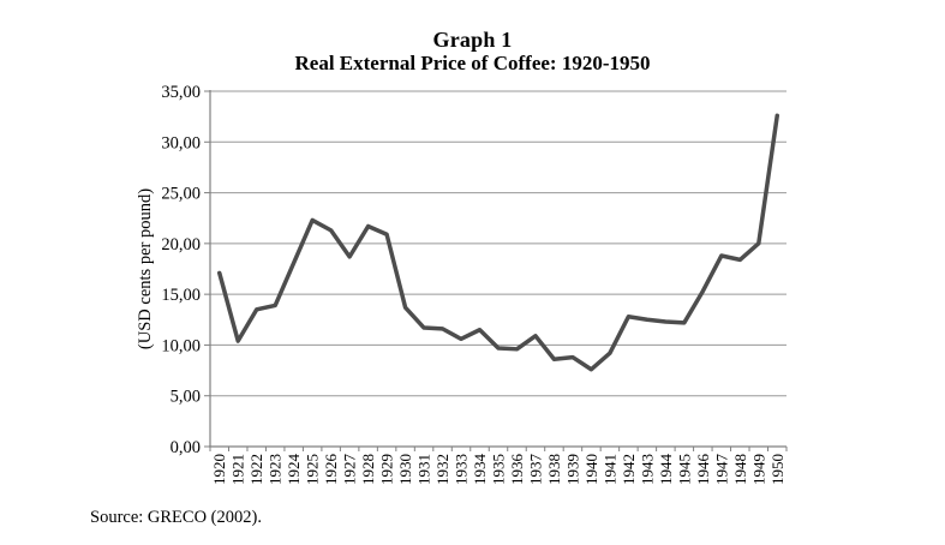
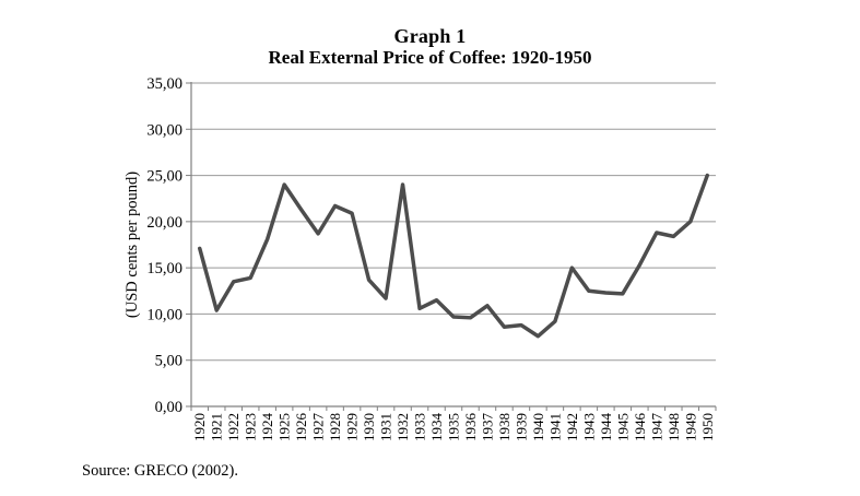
1925: 22 -> 24
1932: 12 -> 24
1942: 13 -> 15
1950: 33 -> 25
